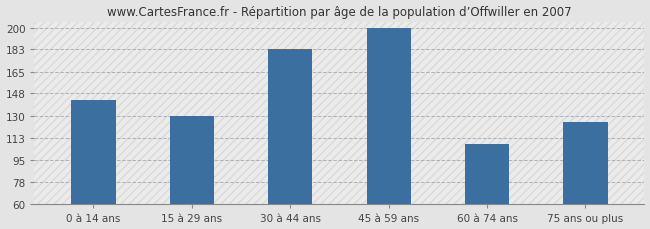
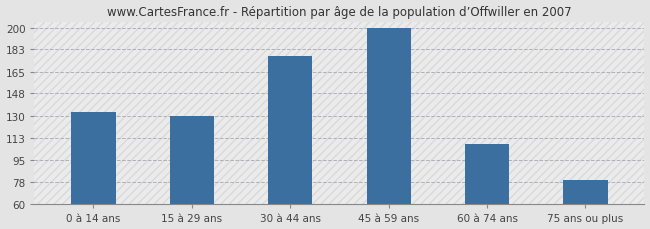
0 à 14 ans: 143 -> 133
30 à 44 ans: 183 -> 178
75 ans ou plus: 125 -> 79
